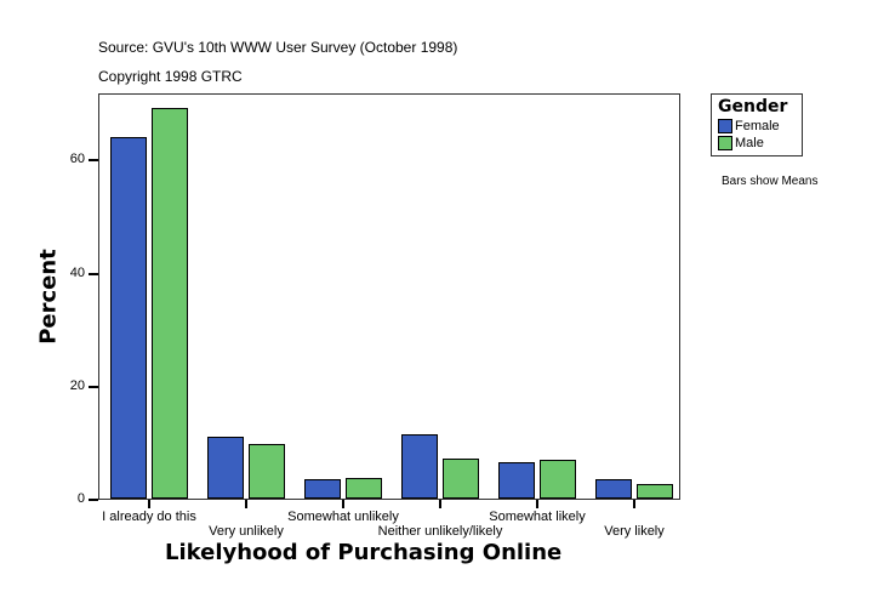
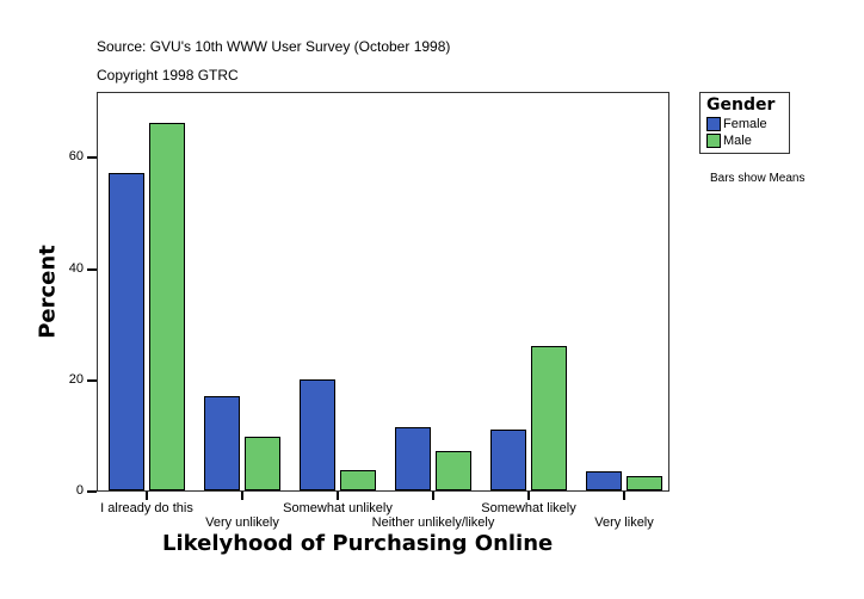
Female/I already do this: 64 -> 57
Male/I already do this: 69 -> 66
Female/Very unlikely: 11 -> 17
Female/Somewhat unlikely: 3 -> 20
Female/Somewhat likely: 6 -> 11
Male/Somewhat likely: 7 -> 26
